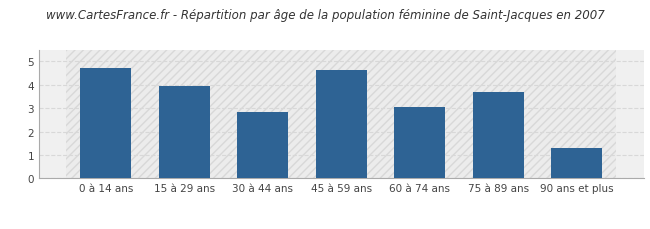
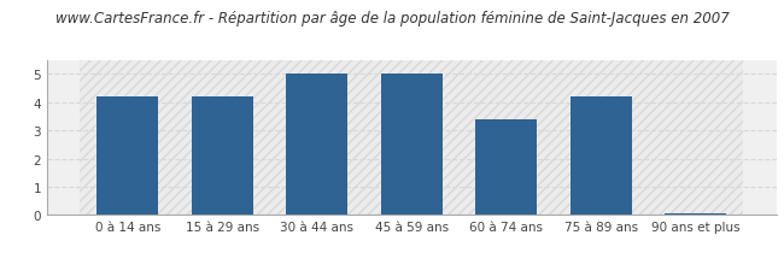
0 à 14 ans: 4.70 -> 4.20
15 à 29 ans: 3.95 -> 4.20
30 à 44 ans: 2.85 -> 5.00
45 à 59 ans: 4.65 -> 5.00
60 à 74 ans: 3.05 -> 3.40
75 à 89 ans: 3.70 -> 4.20
90 ans et plus: 1.30 -> 0.05
